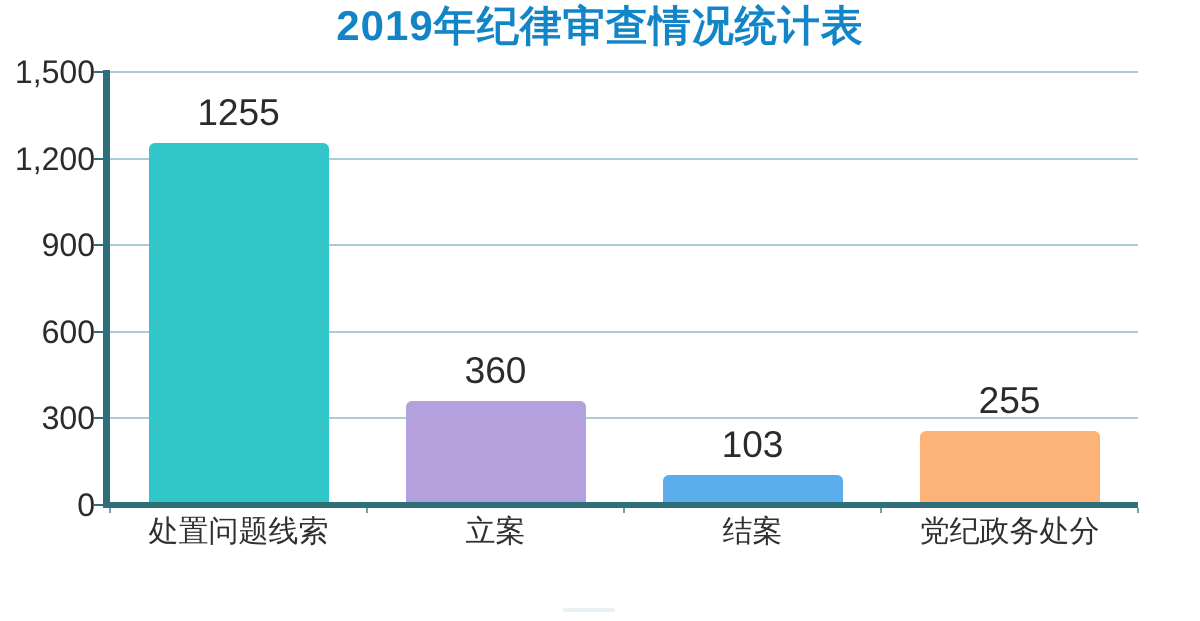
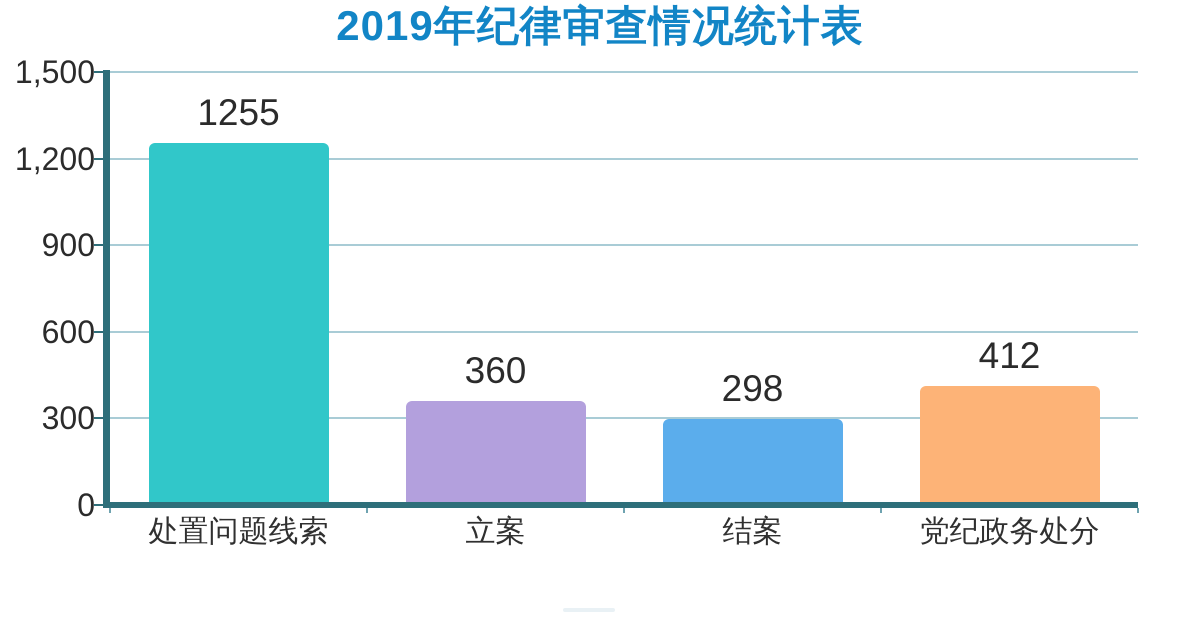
结案: 103 -> 298
党纪政务处分: 255 -> 412
